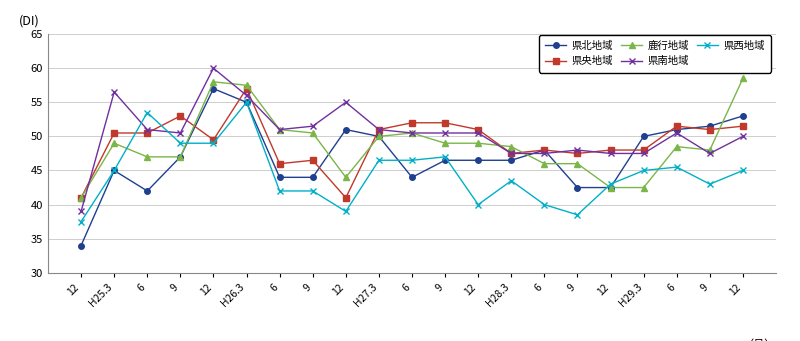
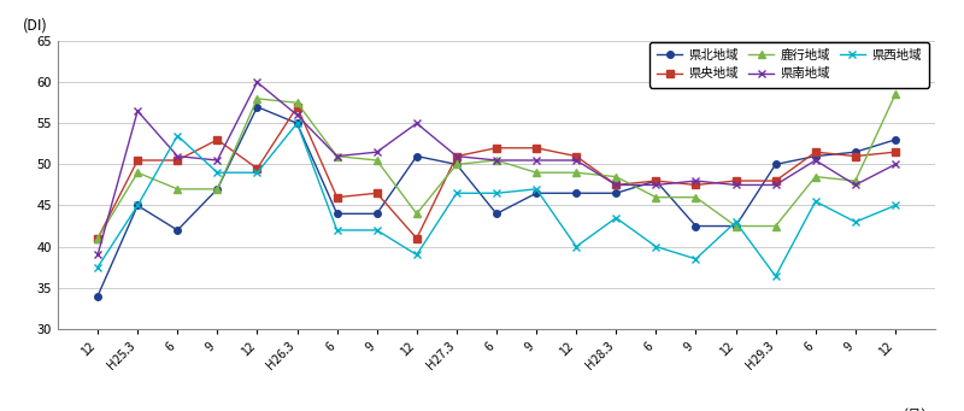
県西地域/H29.3: 45.0 -> 36.4
